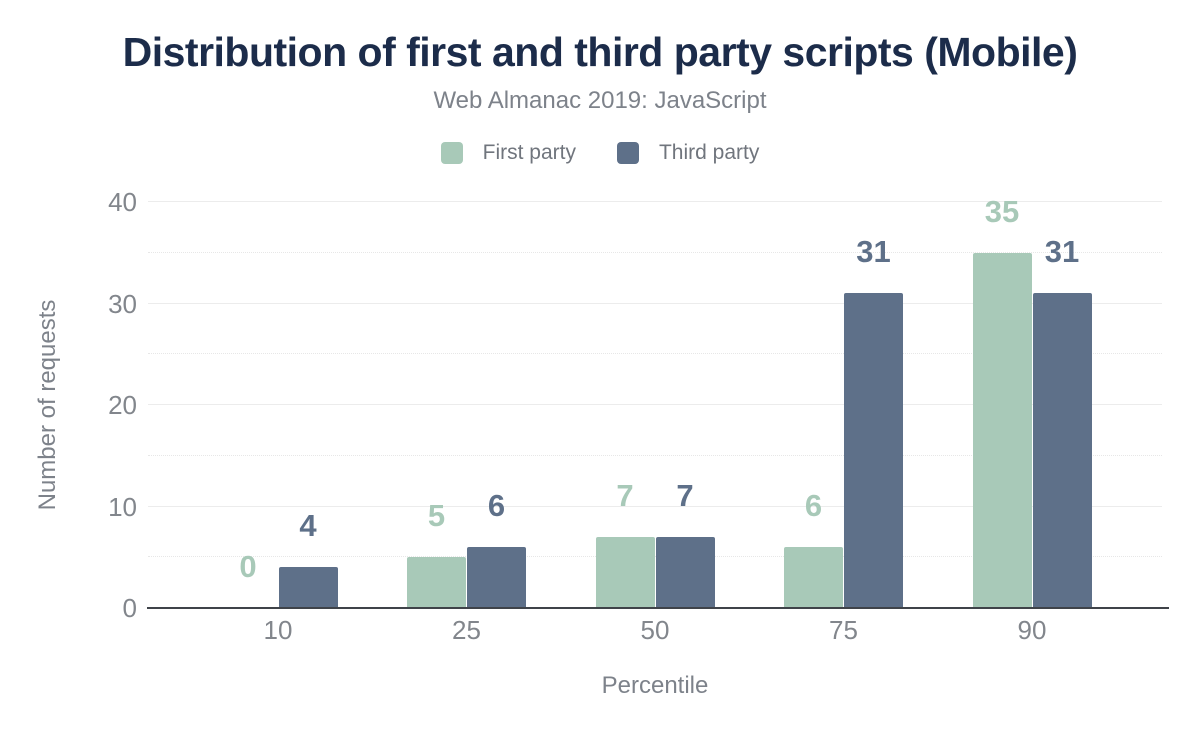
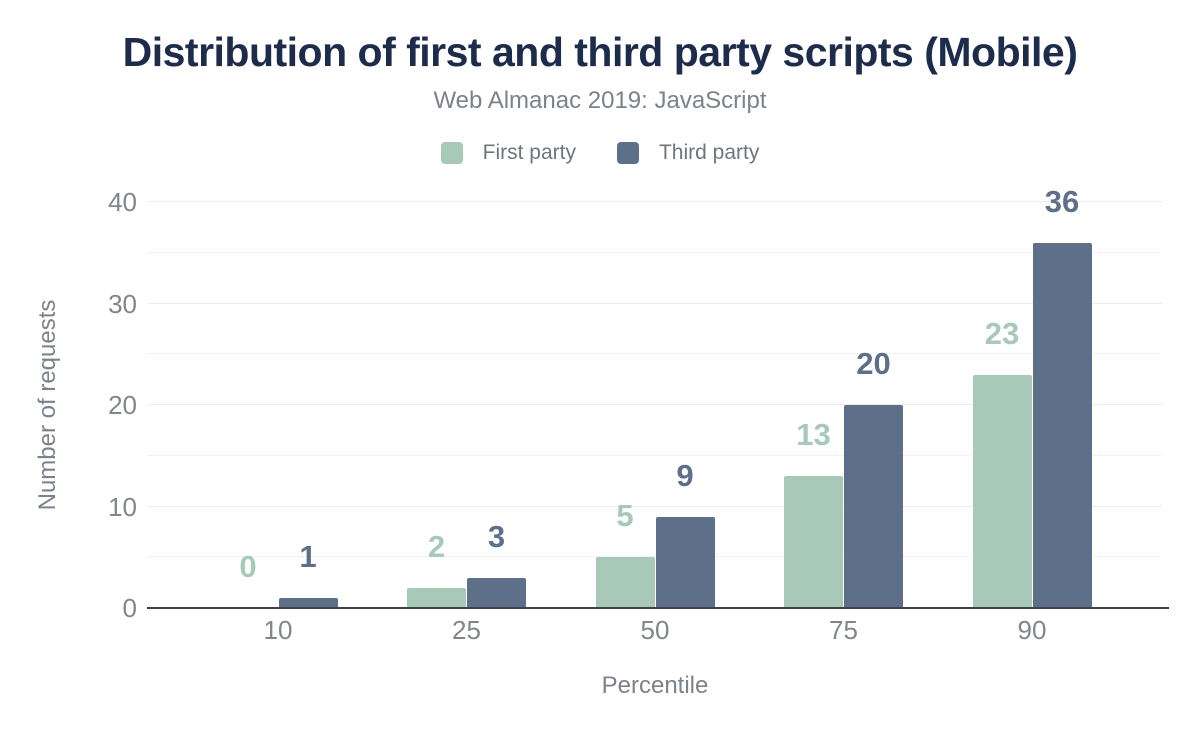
Third party/10: 4 -> 1
First party/25: 5 -> 2
Third party/25: 6 -> 3
First party/50: 7 -> 5
Third party/50: 7 -> 9
First party/75: 6 -> 13
Third party/75: 31 -> 20
First party/90: 35 -> 23
Third party/90: 31 -> 36
